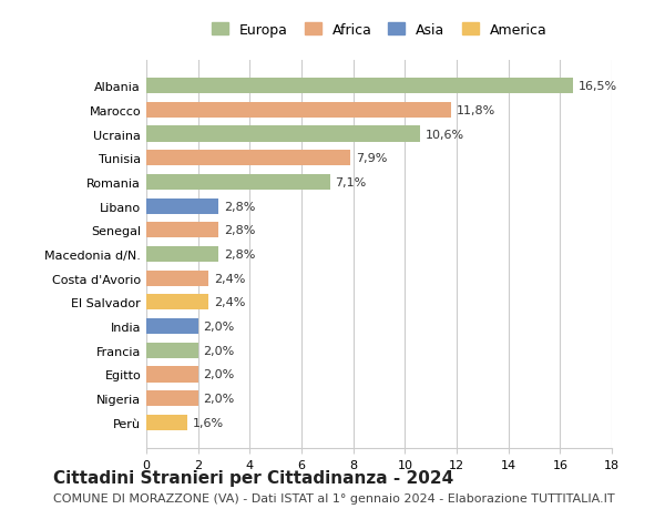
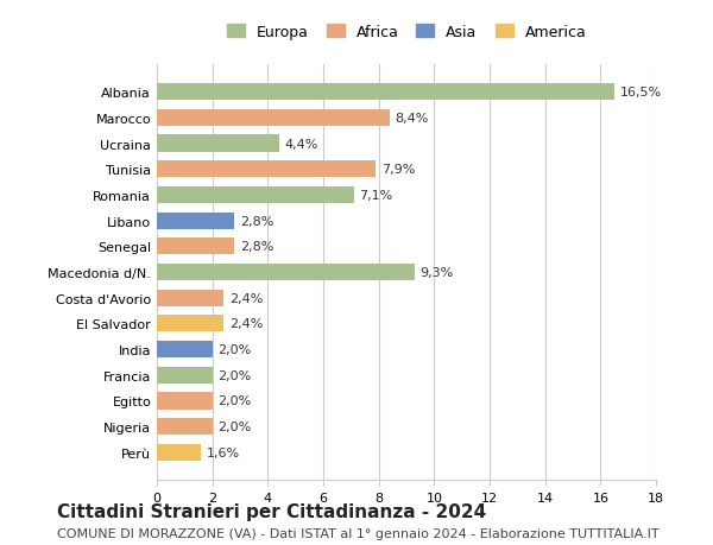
Marocco: 11,8% -> 8,4%
Ucraina: 10,6% -> 4,4%
Macedonia d/N.: 2,8% -> 9,3%
